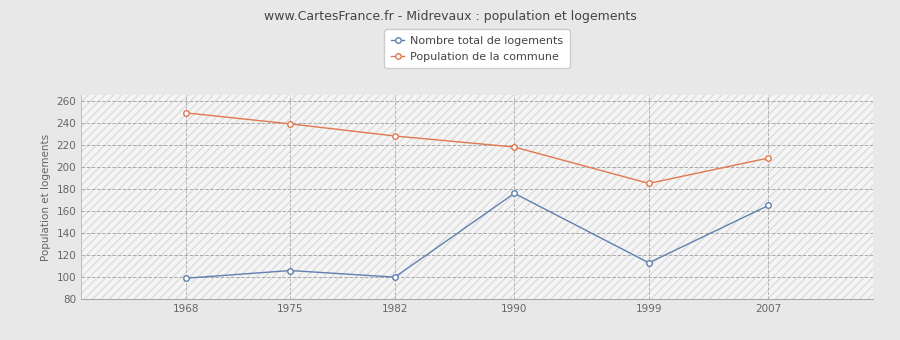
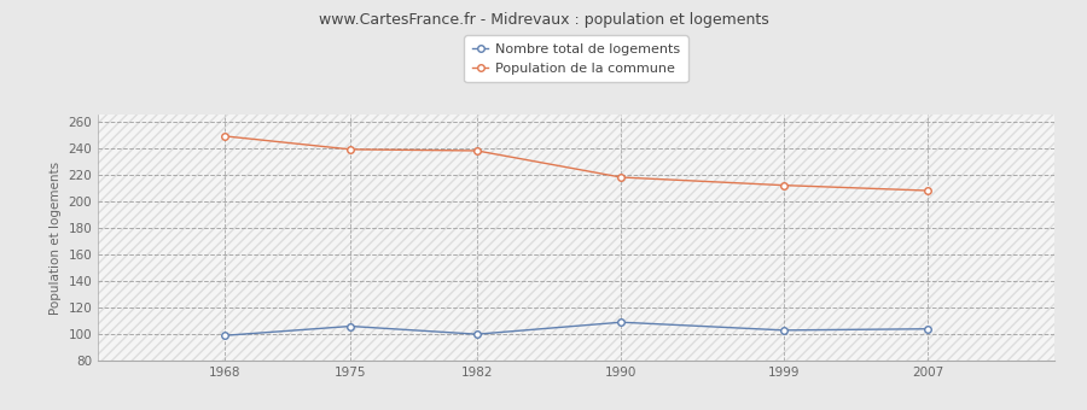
Population de la commune/1982: 228 -> 238
Nombre total de logements/1990: 176 -> 109
Nombre total de logements/1999: 113 -> 103
Population de la commune/1999: 185 -> 212
Nombre total de logements/2007: 165 -> 104
